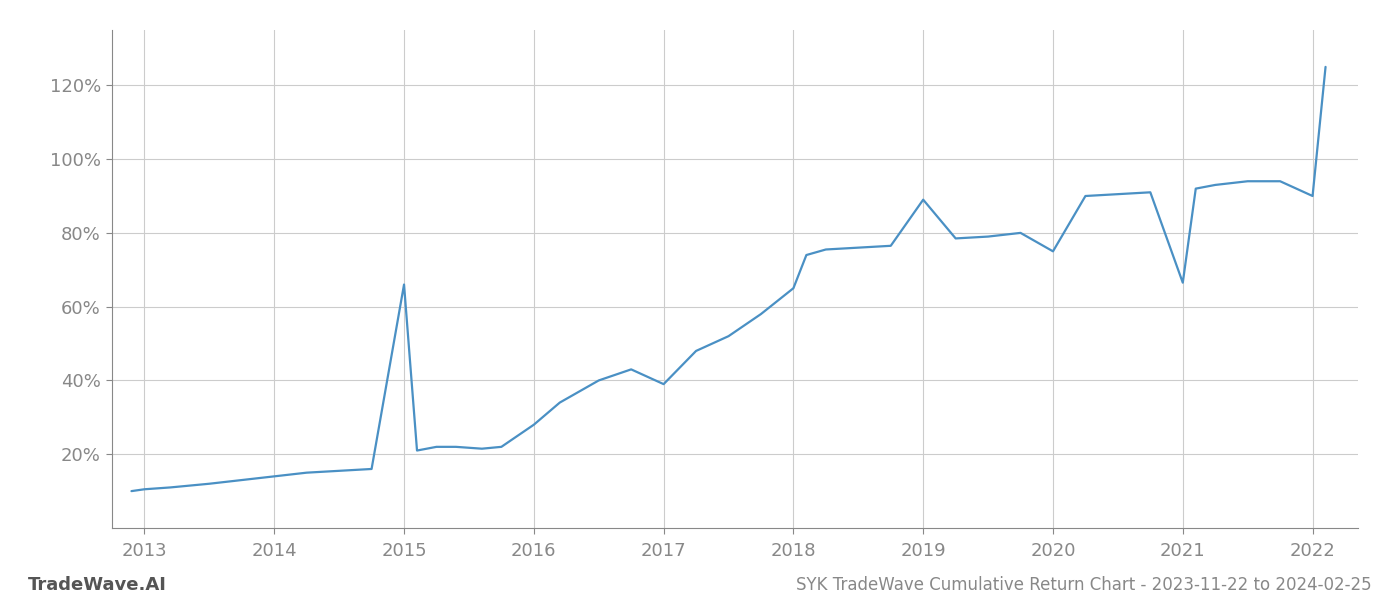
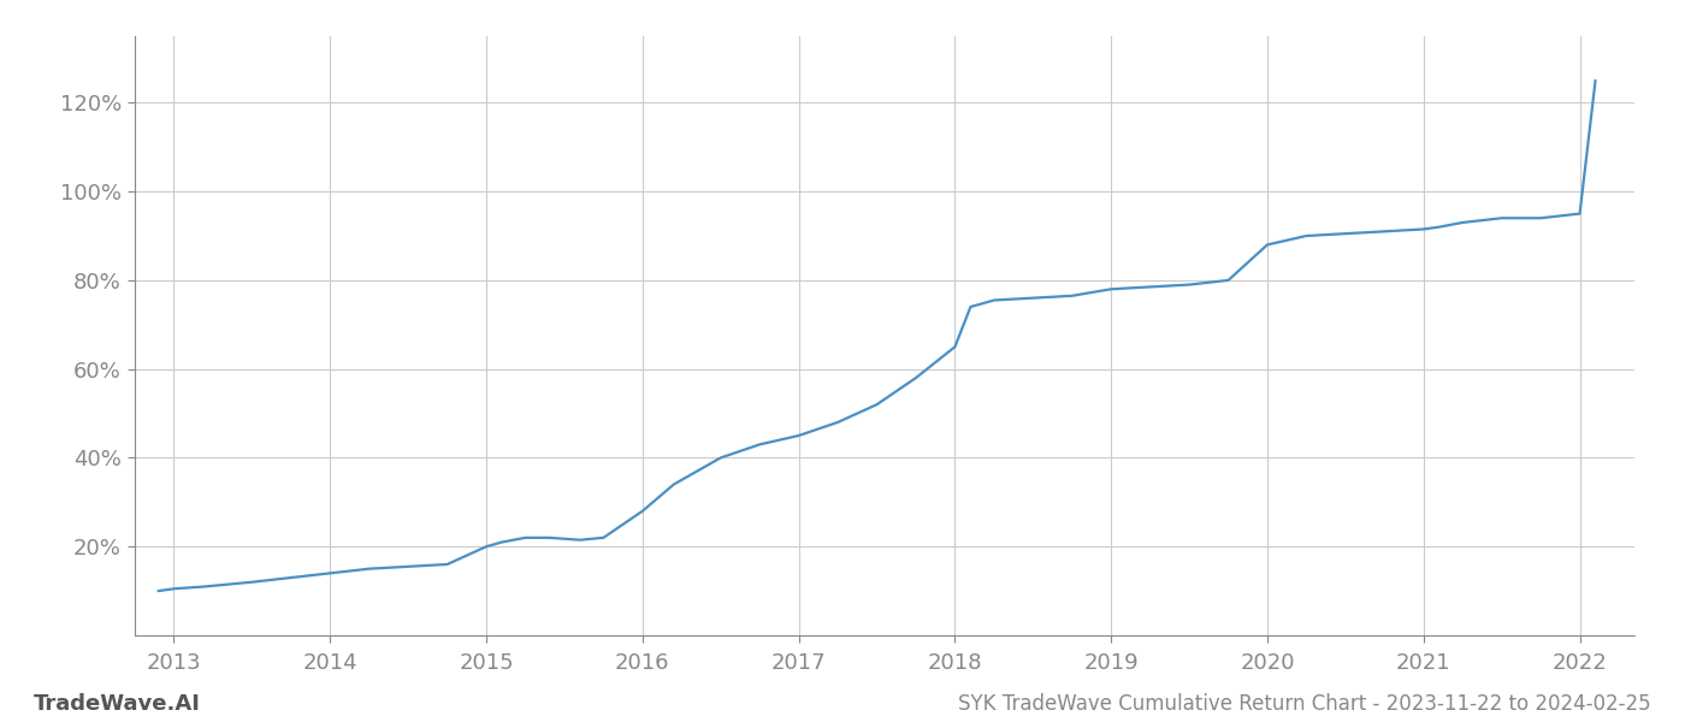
2015: 66.0% -> 20.0%
2017: 39.0% -> 45.0%
2019: 89.0% -> 78.0%
2020: 75.0% -> 88.0%
2021: 66.5% -> 91.5%
2022: 90.0% -> 95.0%
